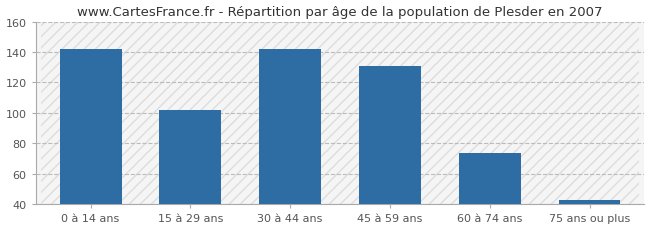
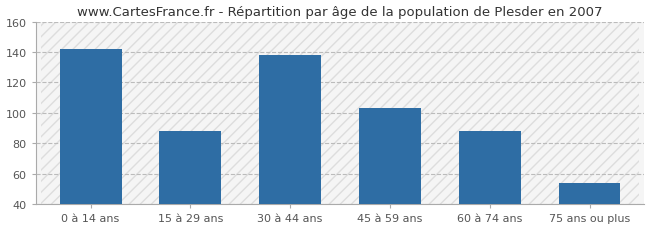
15 à 29 ans: 102 -> 88
30 à 44 ans: 142 -> 138
45 à 59 ans: 131 -> 103
60 à 74 ans: 74 -> 88
75 ans ou plus: 43 -> 54
